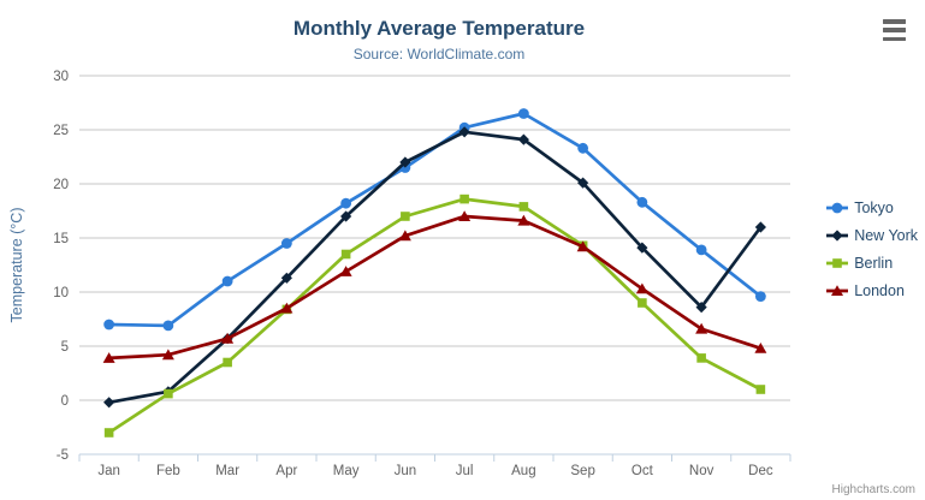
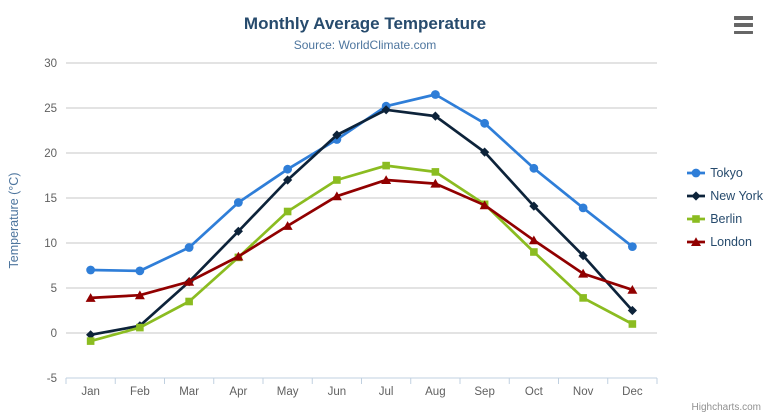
Berlin/Jan: -3 -> -1
Tokyo/Mar: 11 -> 10
New York/Dec: 16 -> 2
